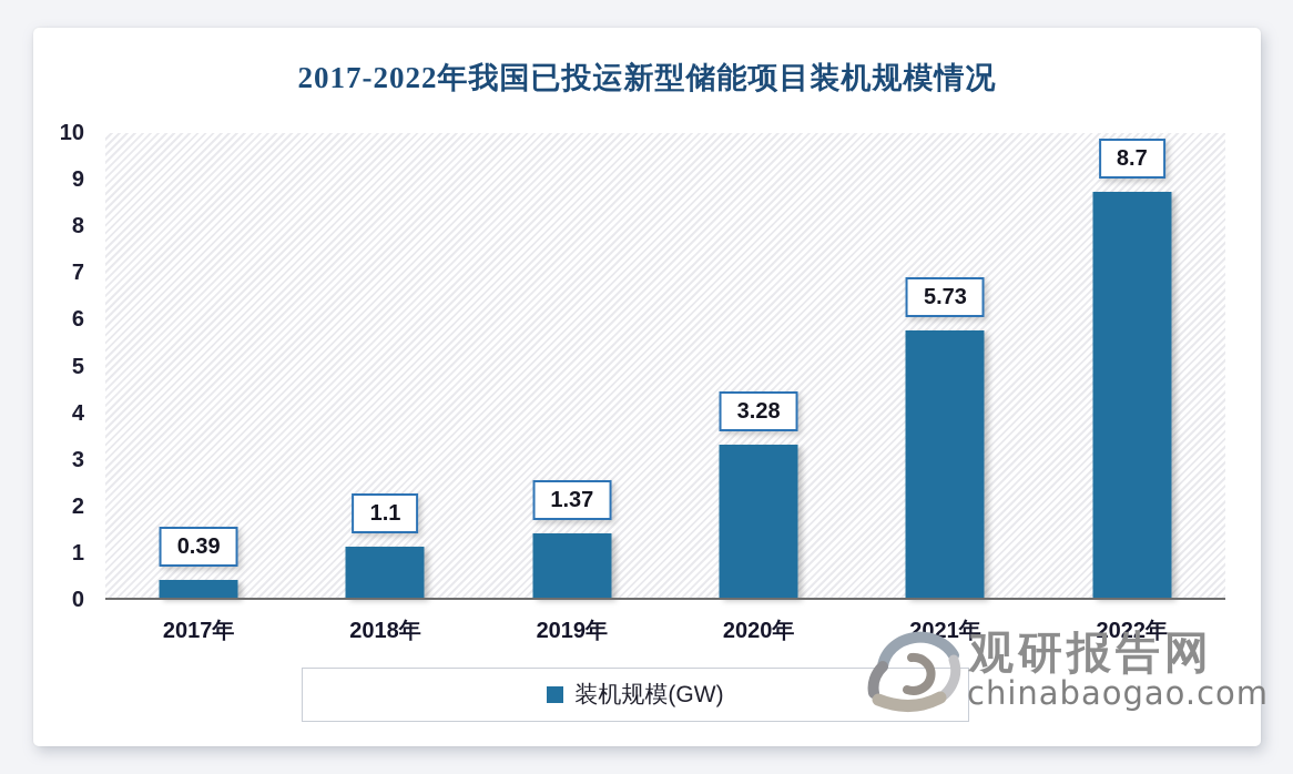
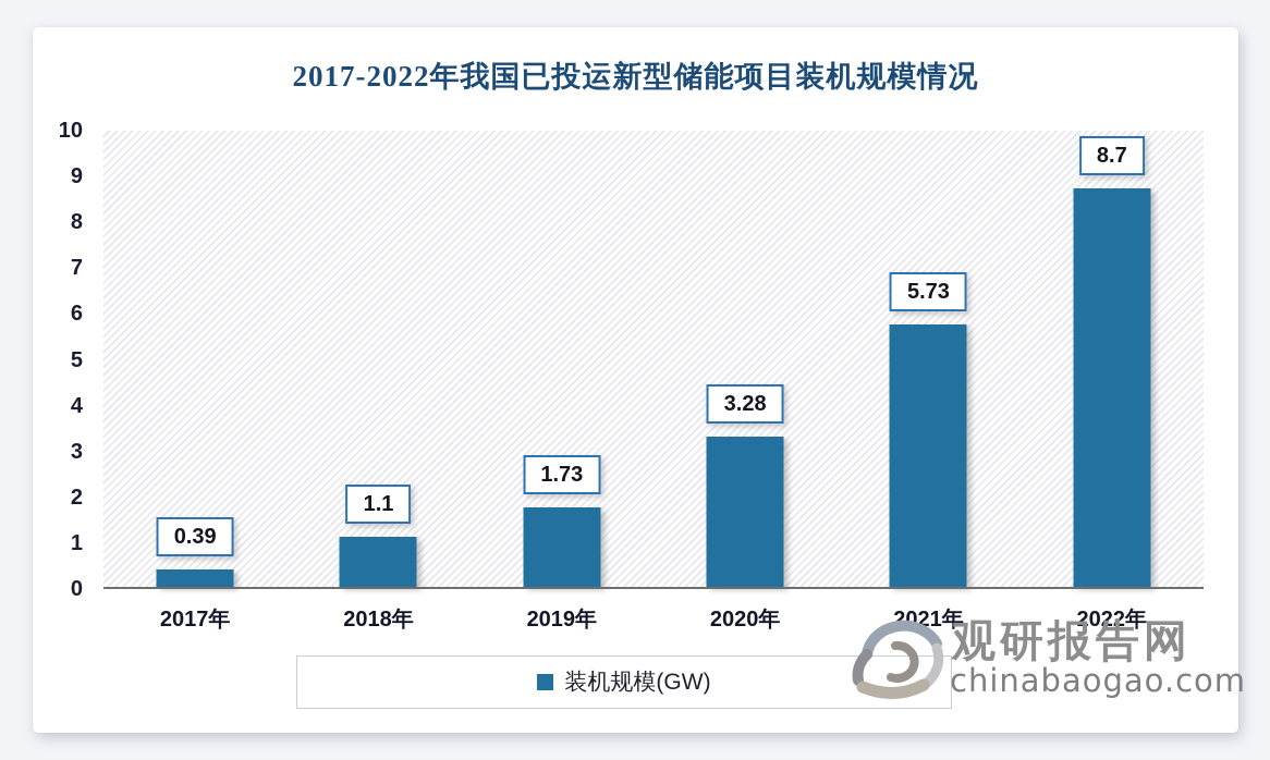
2019年: 1.37 -> 1.73
